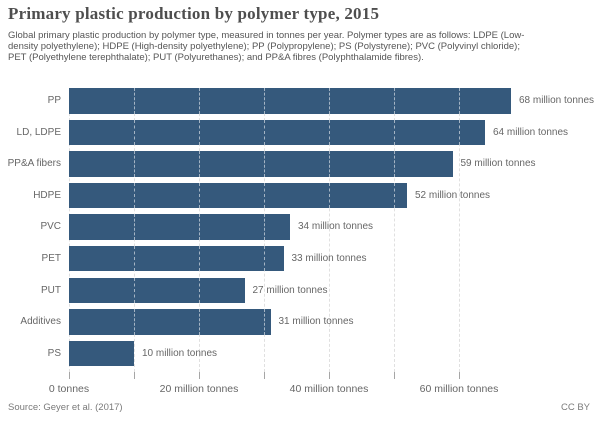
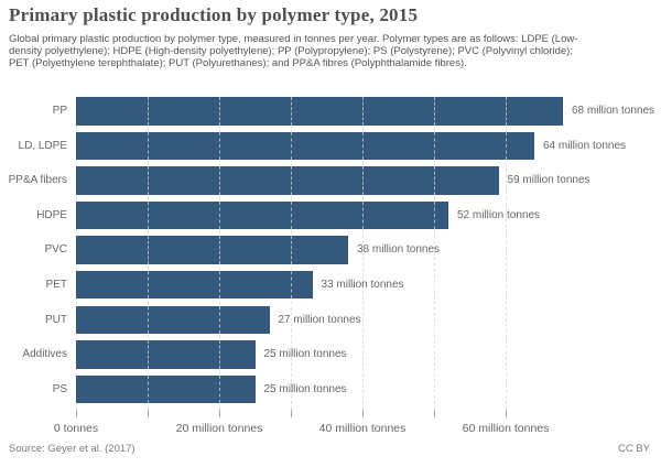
PVC: 34 -> 38
Additives: 31 -> 25
PS: 10 -> 25
